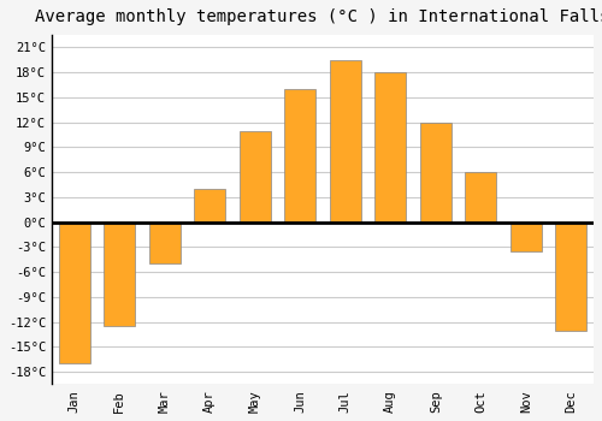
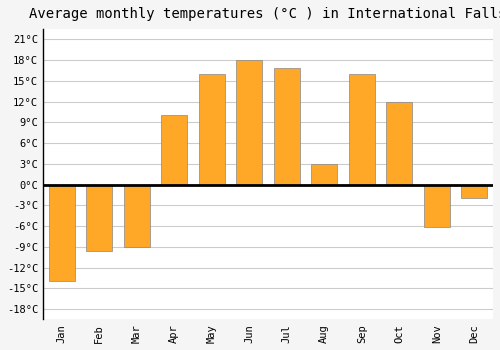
Jan: -17.0°C -> -14.0°C
Feb: -12.5°C -> -9.6°C
Mar: -5.0°C -> -9.0°C
Apr: 4.0°C -> 10.0°C
May: 11.0°C -> 16.0°C
Jun: 16.0°C -> 18.0°C
Jul: 19.5°C -> 16.8°C
Aug: 18.0°C -> 3.0°C
Sep: 12.0°C -> 16.0°C
Oct: 6.0°C -> 12.0°C
Nov: -3.5°C -> -6.2°C
Dec: -13.0°C -> -2.0°C
